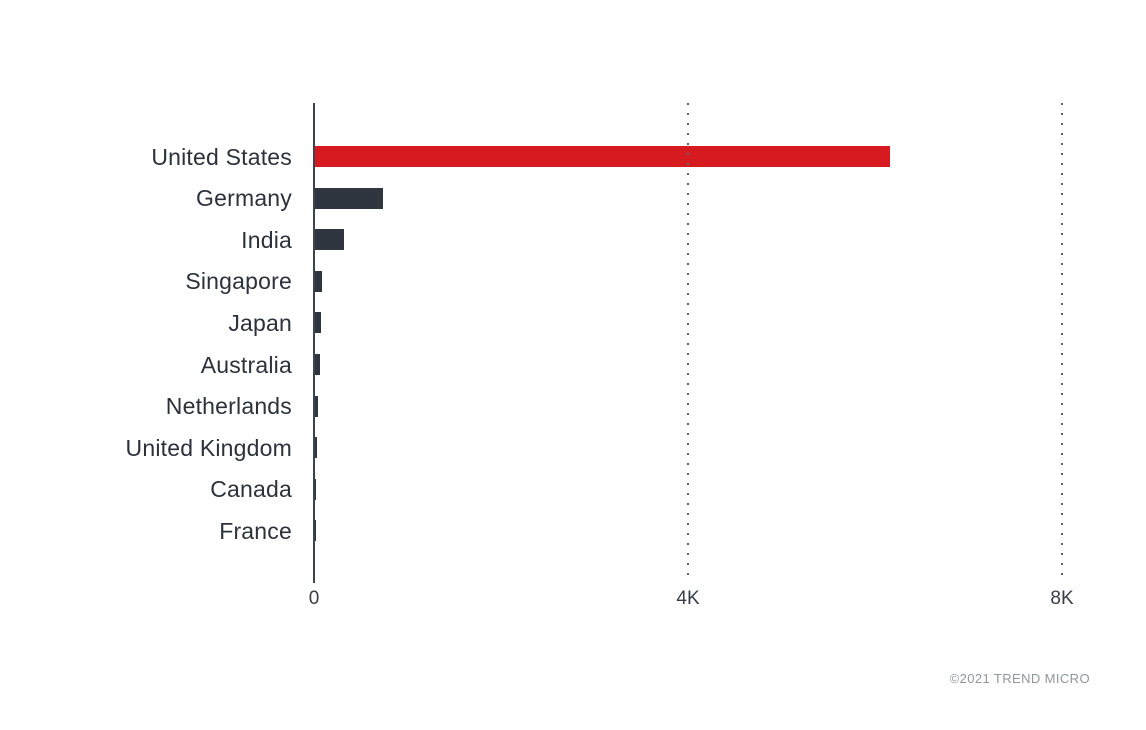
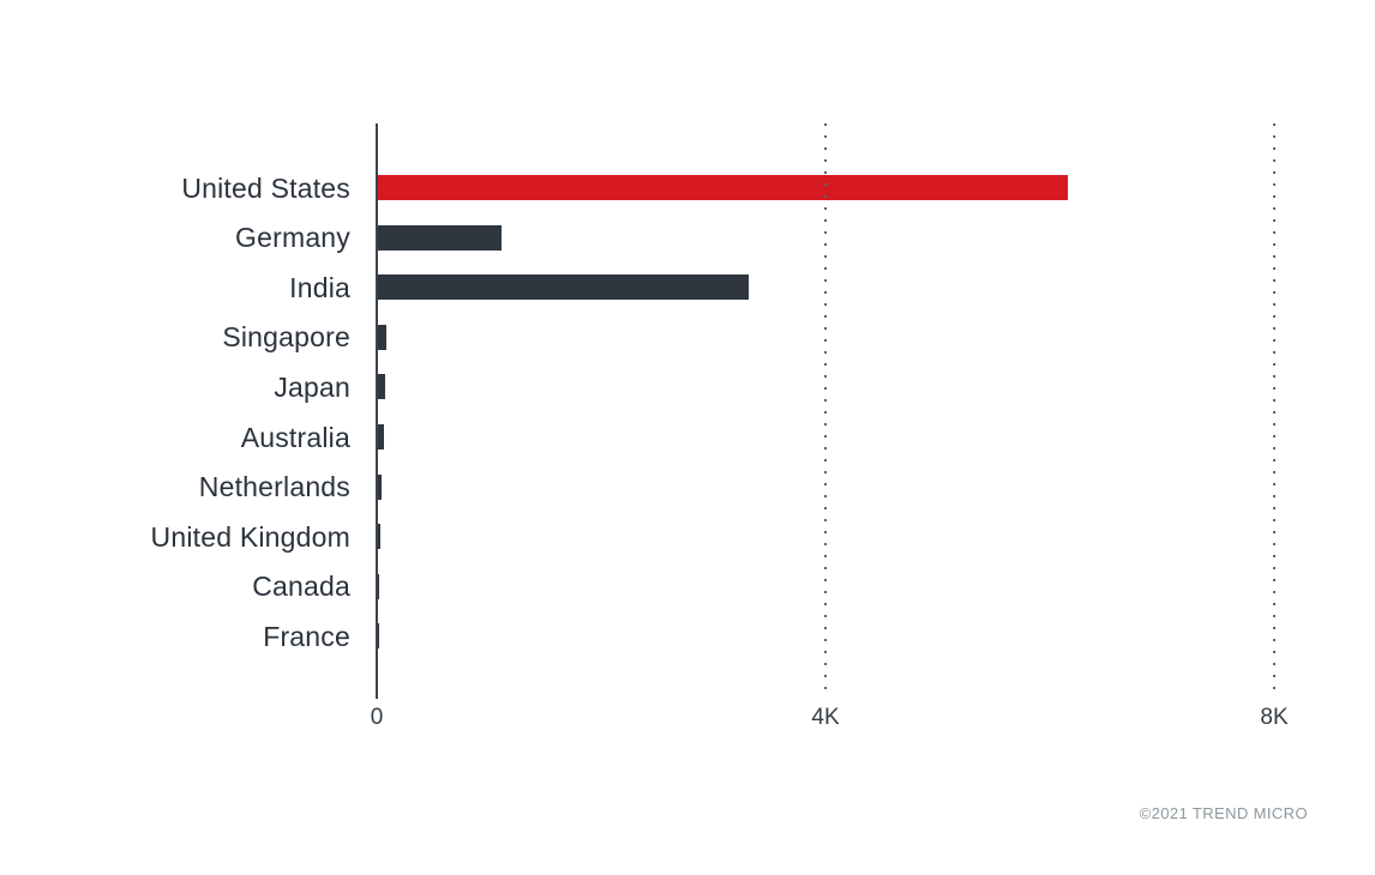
Germany: 0.7K -> 1.1K
India: 0.3K -> 3.3K
